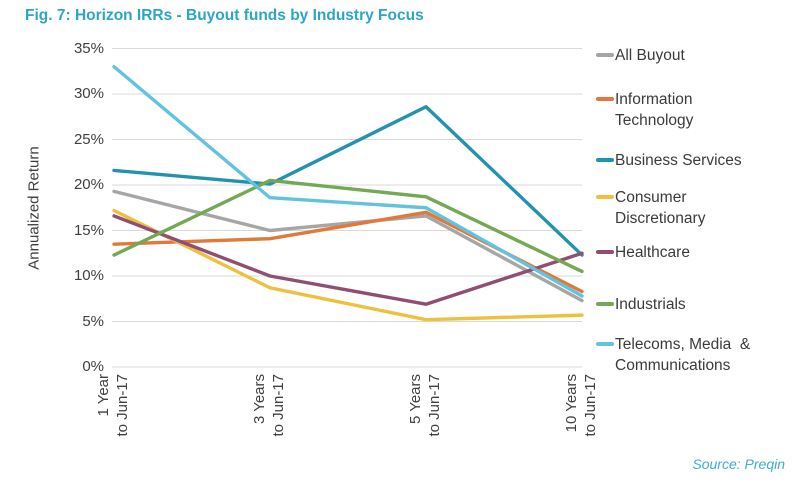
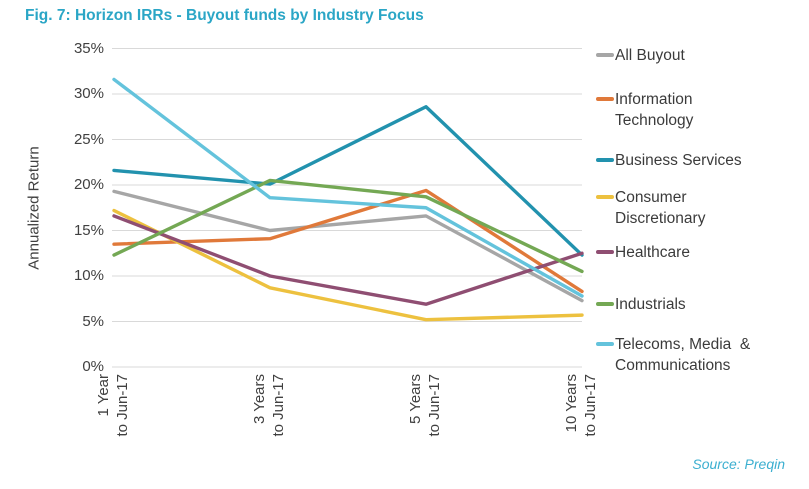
Telecoms, Media & Communications/1 Year to Jun-17: 33% -> 32%
Information Technology/5 Years to Jun-17: 17% -> 19%
